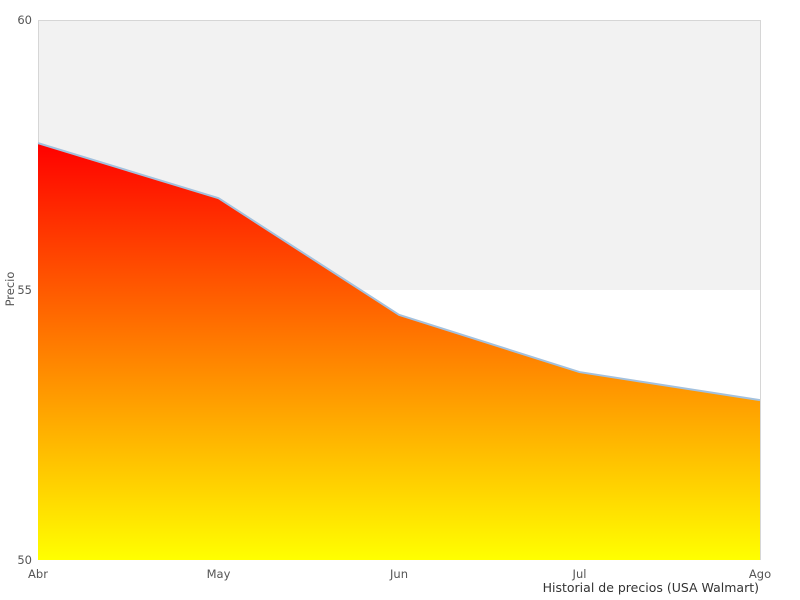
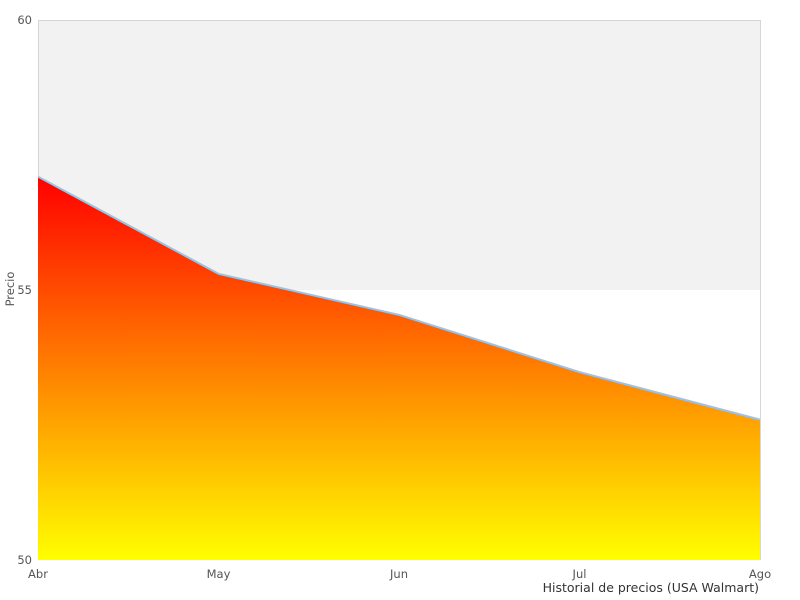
Abr: 57.7 -> 57.1
May: 56.7 -> 55.3
Ago: 53.0 -> 52.6
